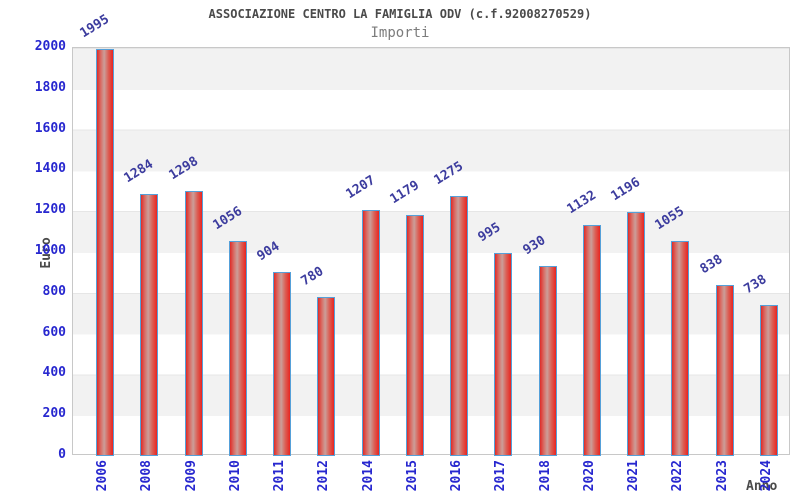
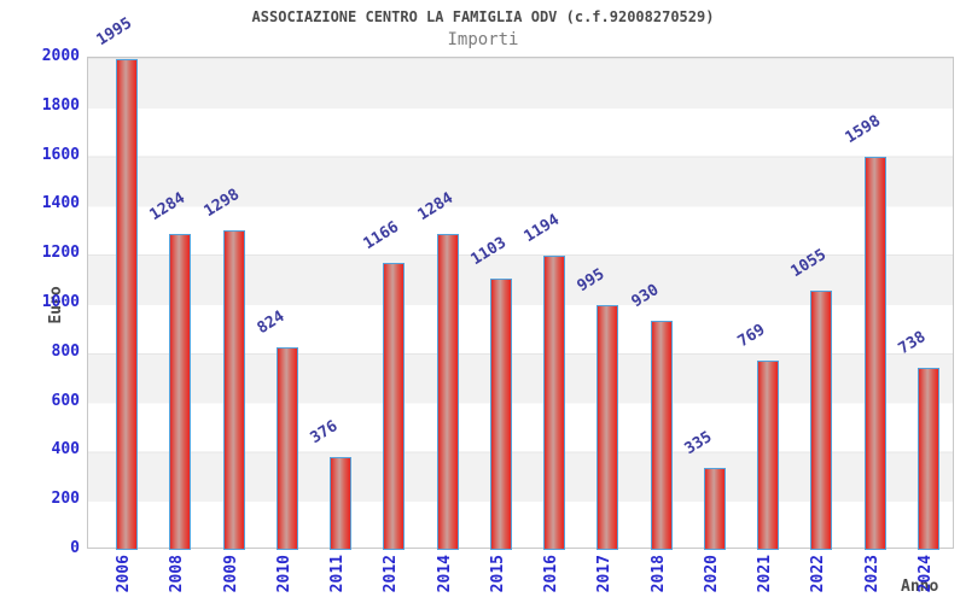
2010: 1056 -> 824
2011: 904 -> 376
2012: 780 -> 1166
2014: 1207 -> 1284
2015: 1179 -> 1103
2016: 1275 -> 1194
2020: 1132 -> 335
2021: 1196 -> 769
2023: 838 -> 1598
